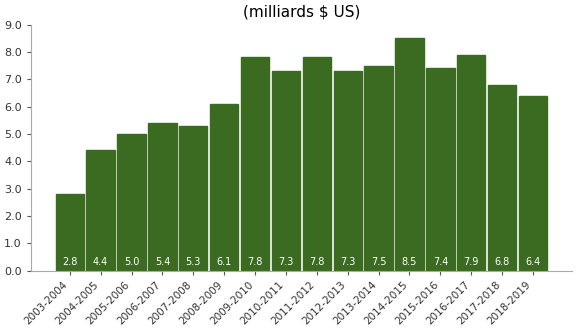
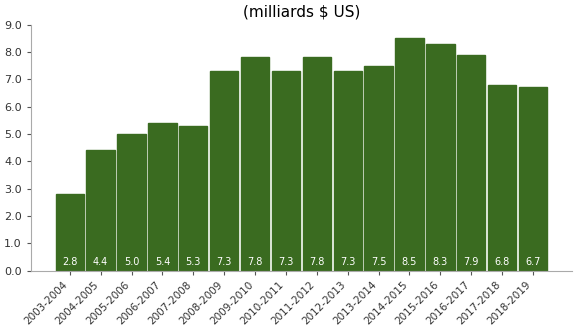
2008-2009: 6.1 -> 7.3
2015-2016: 7.4 -> 8.3
2018-2019: 6.4 -> 6.7
